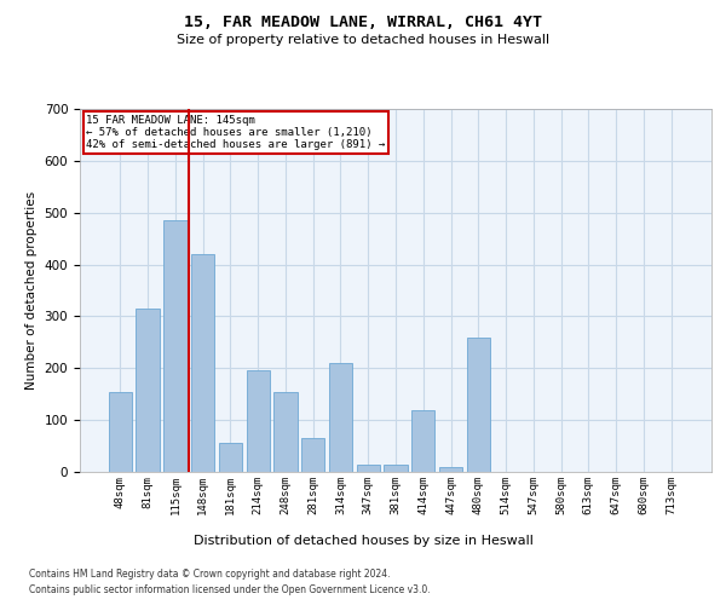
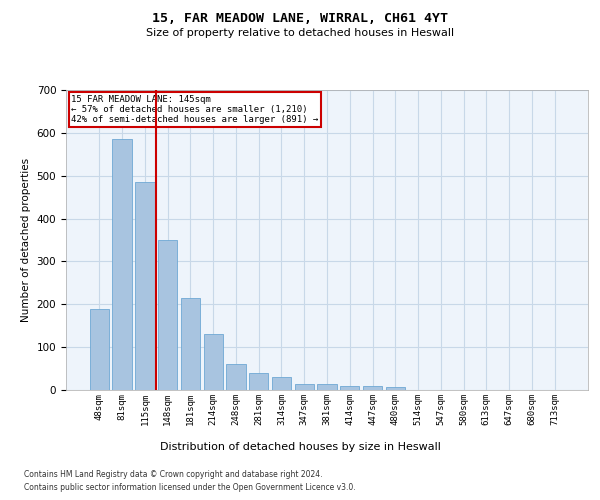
48sqm: 155 -> 190
81sqm: 315 -> 585
148sqm: 420 -> 350
181sqm: 55 -> 215
214sqm: 195 -> 130
248sqm: 155 -> 60
281sqm: 65 -> 40
314sqm: 210 -> 30
414sqm: 120 -> 10
480sqm: 260 -> 7
